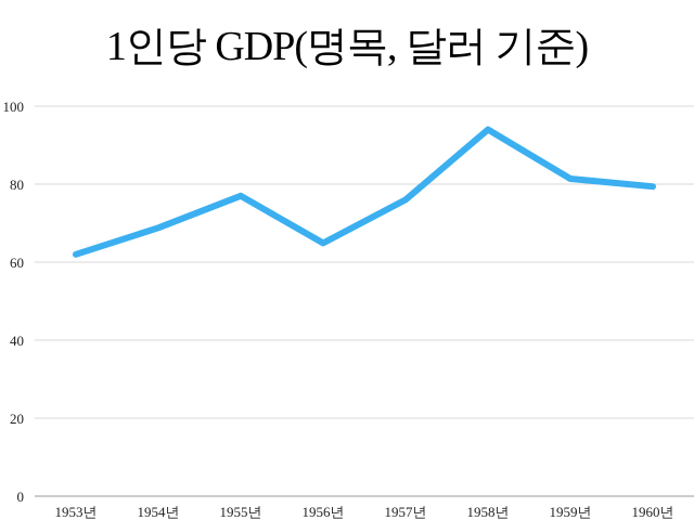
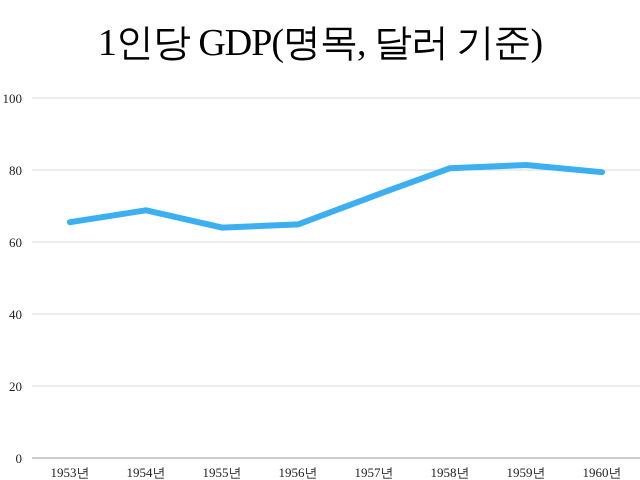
1953년: 62 -> 66
1955년: 77 -> 64
1957년: 76 -> 73
1958년: 94 -> 80
